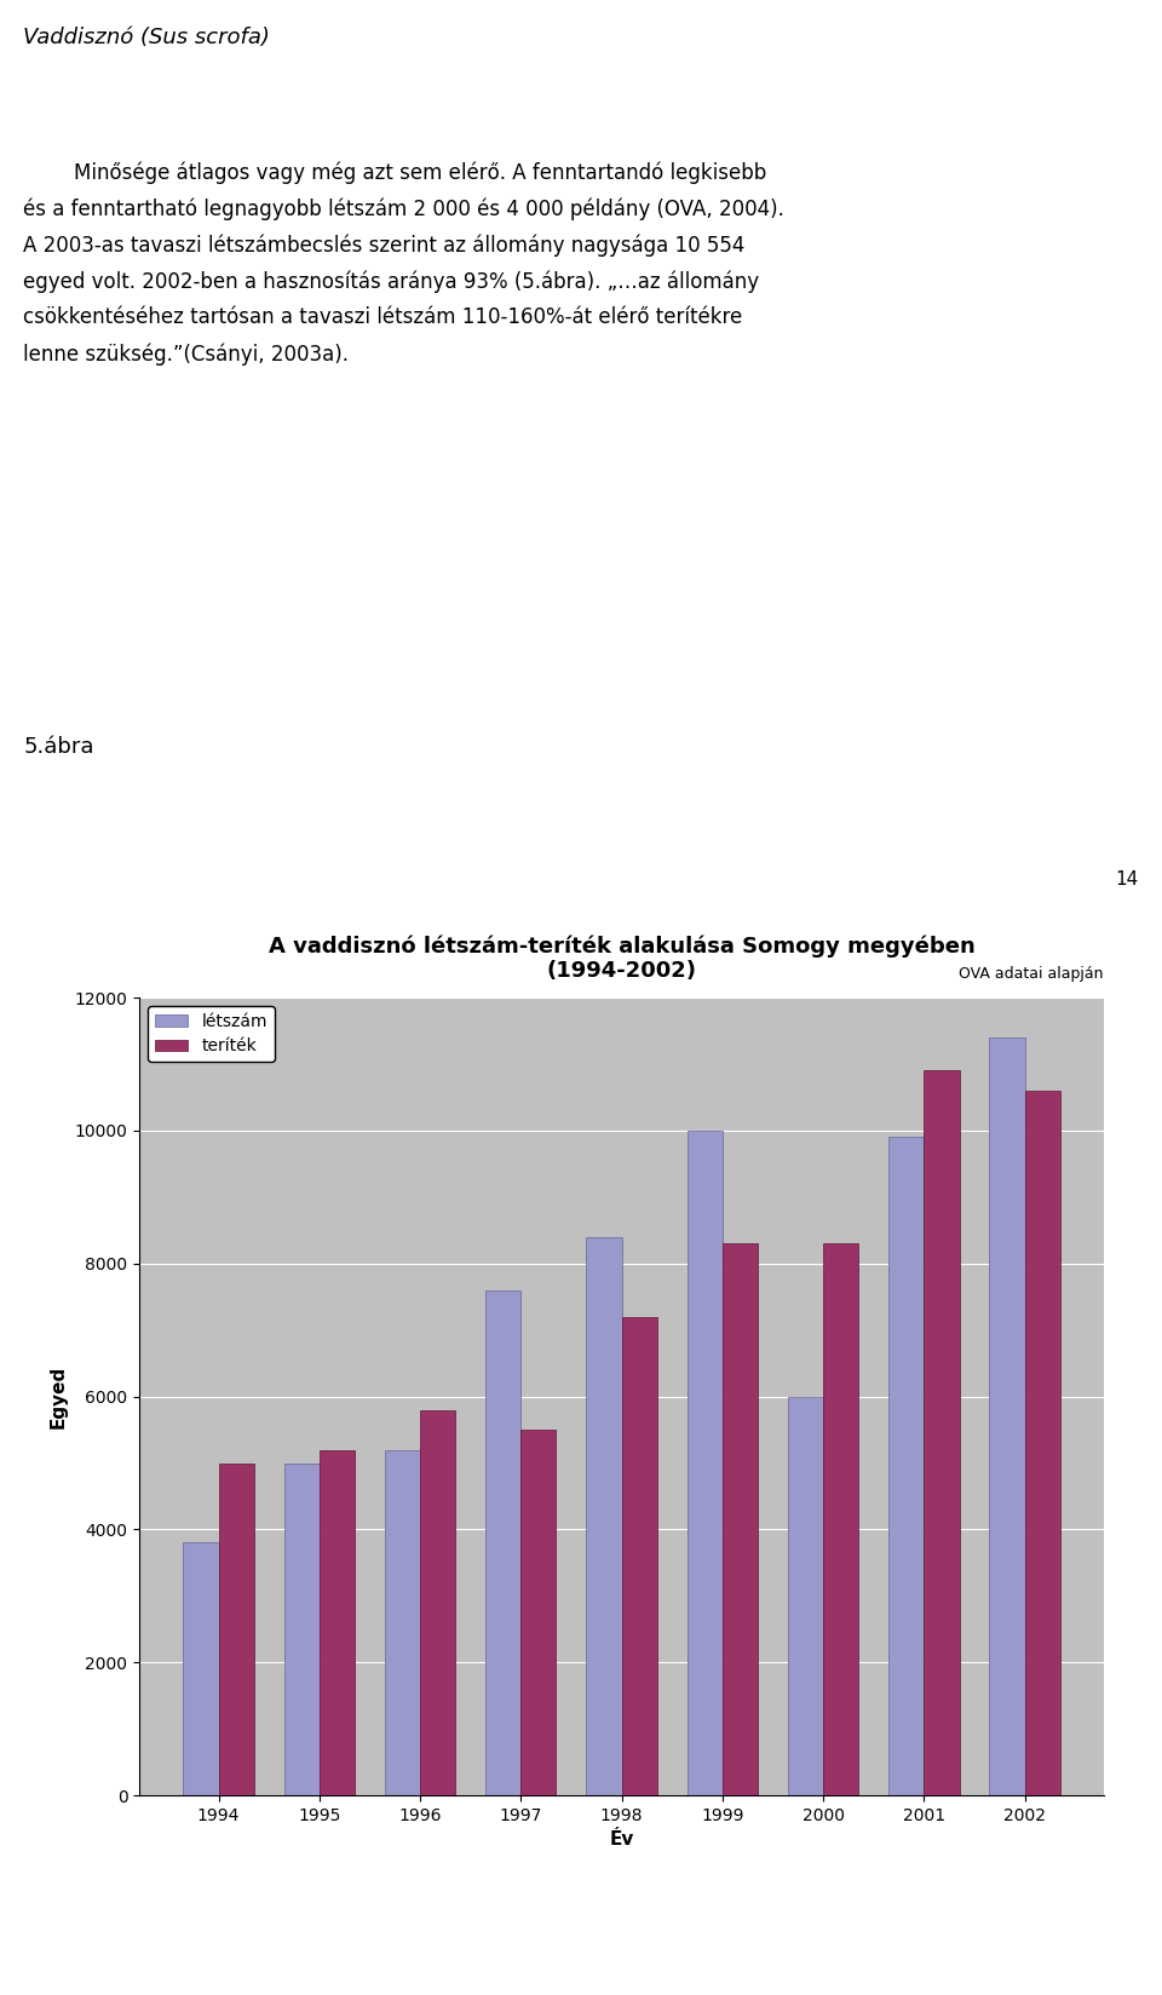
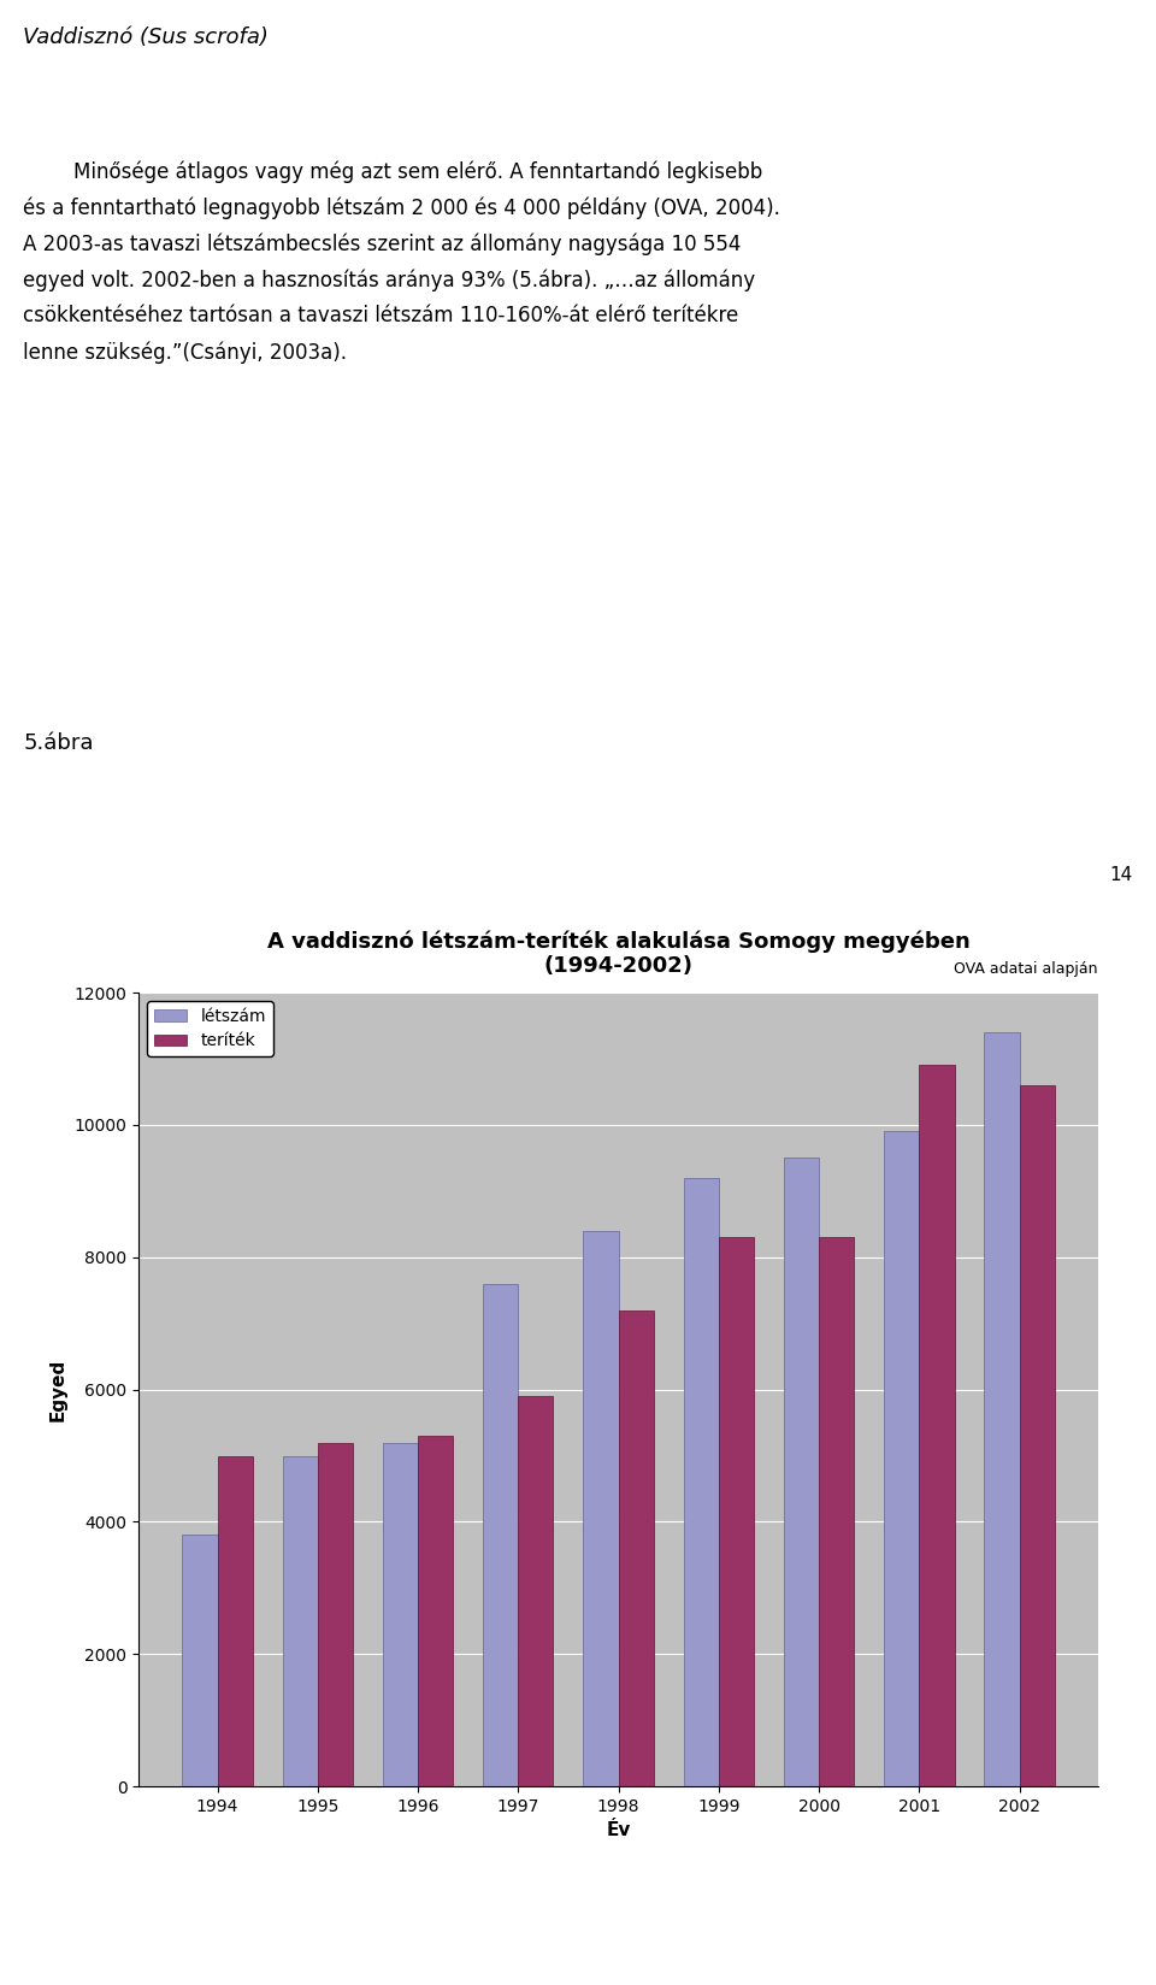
teríték/1996: 5800 -> 5300
teríték/1997: 5500 -> 5900
létszám/1999: 10000 -> 9200
létszám/2000: 6000 -> 9500
